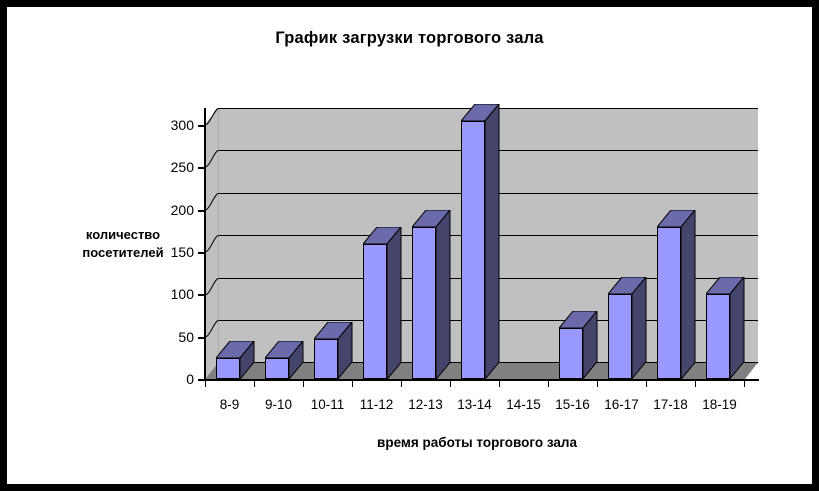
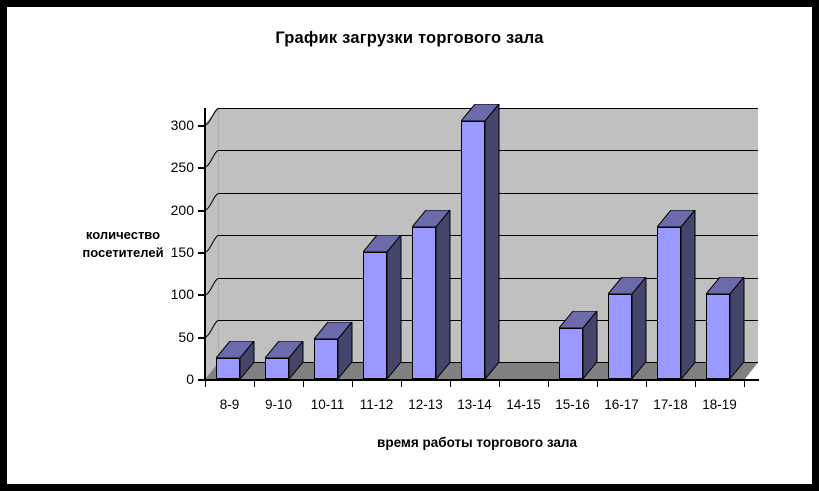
11-12: 160 -> 150
